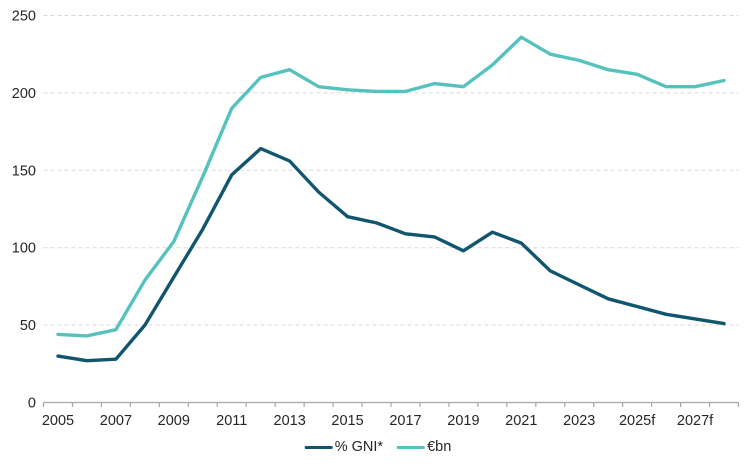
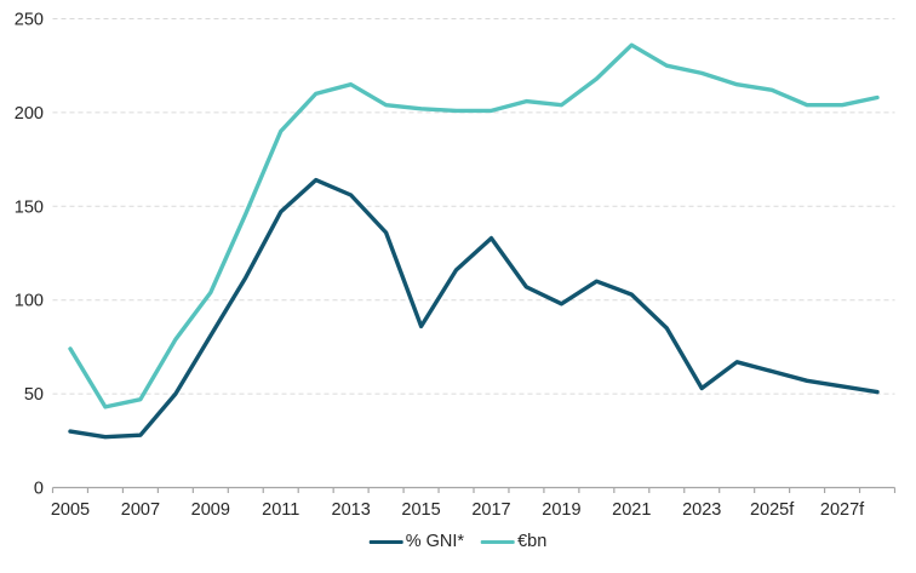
€bn/2005: 44 -> 74
% GNI*/2015: 120 -> 86
% GNI*/2017: 109 -> 133
% GNI*/2023: 76 -> 53
